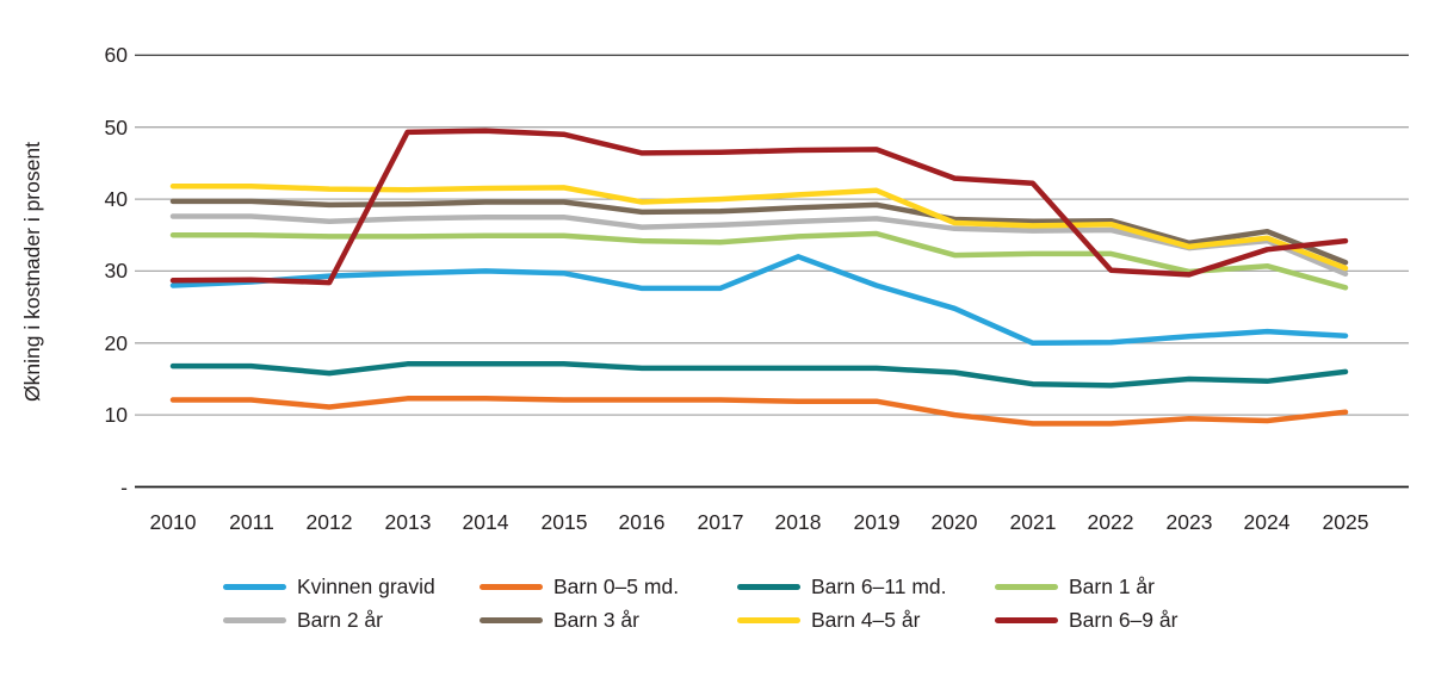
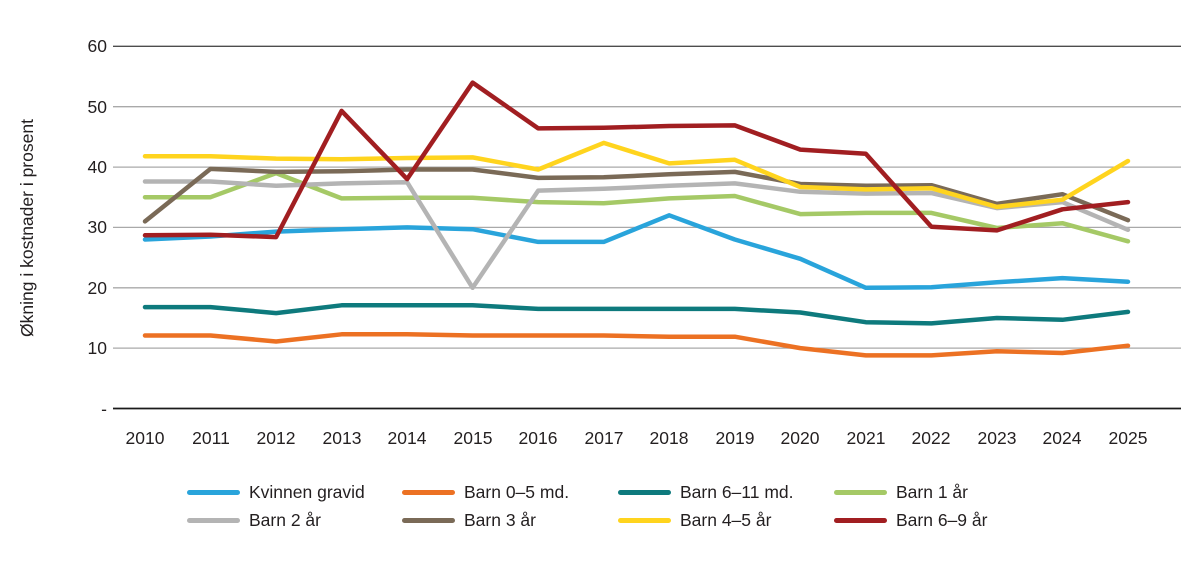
Barn 3 år/2010: 40 -> 31
Barn 1 år/2012: 35 -> 39
Barn 6–9 år/2014: 50 -> 38
Barn 2 år/2015: 38 -> 20
Barn 6–9 år/2015: 49 -> 54
Barn 4–5 år/2017: 40 -> 44
Barn 4–5 år/2025: 30 -> 41
